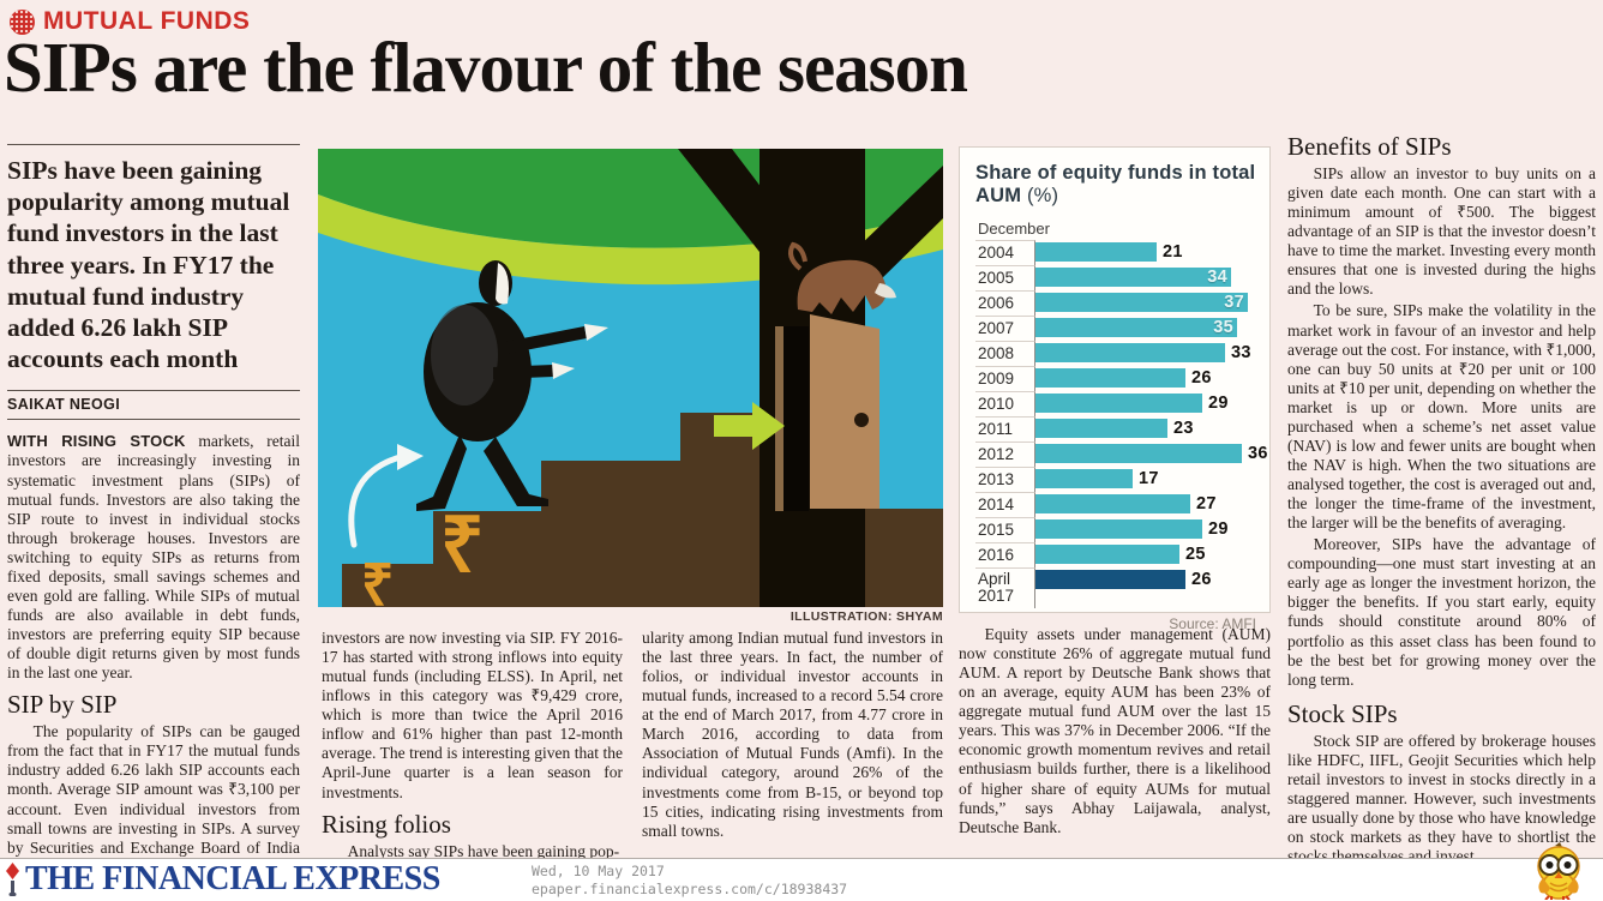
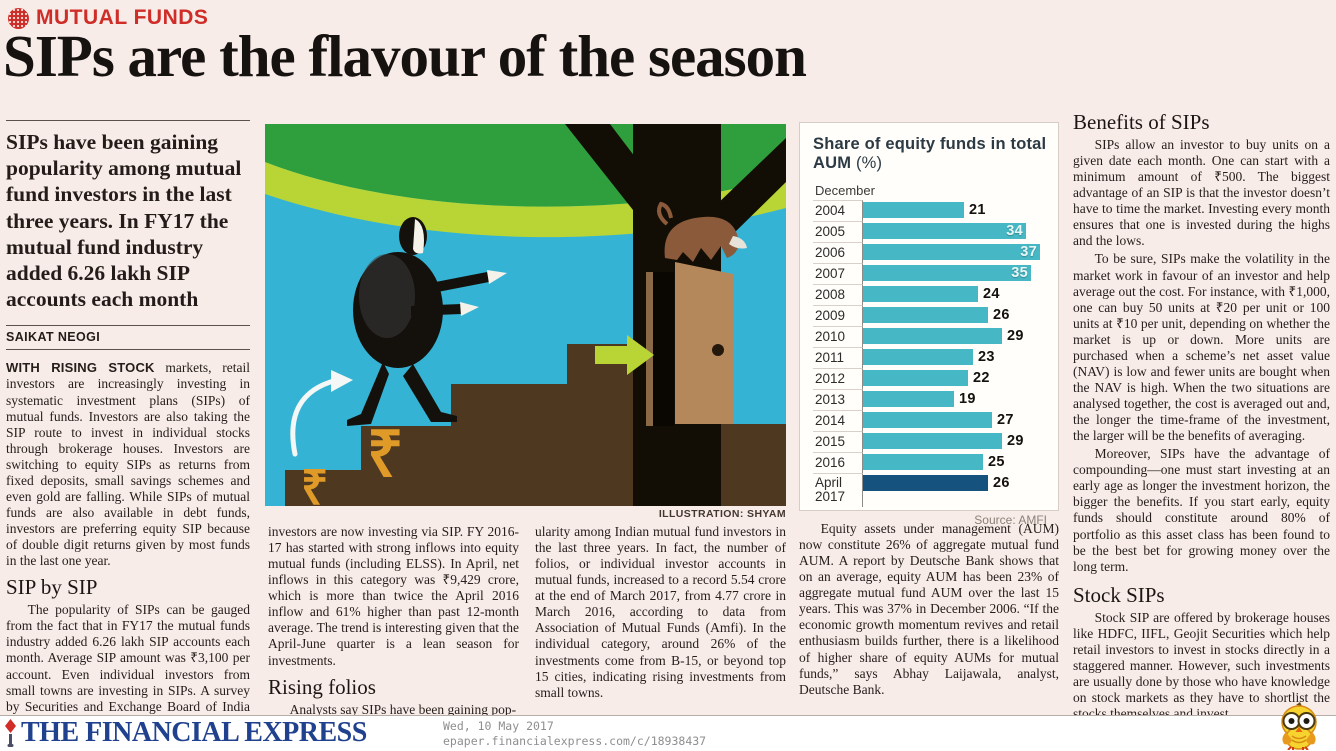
2008: 33 -> 24
2012: 36 -> 22
2013: 17 -> 19
